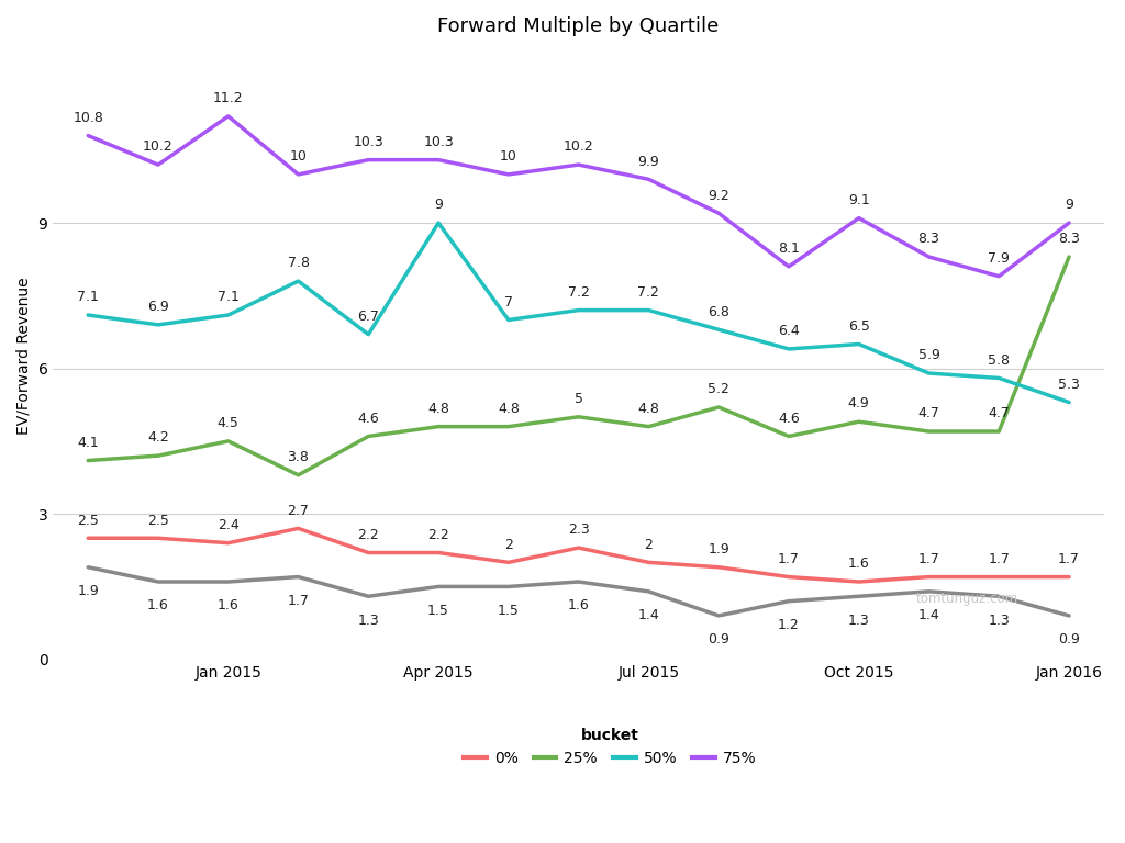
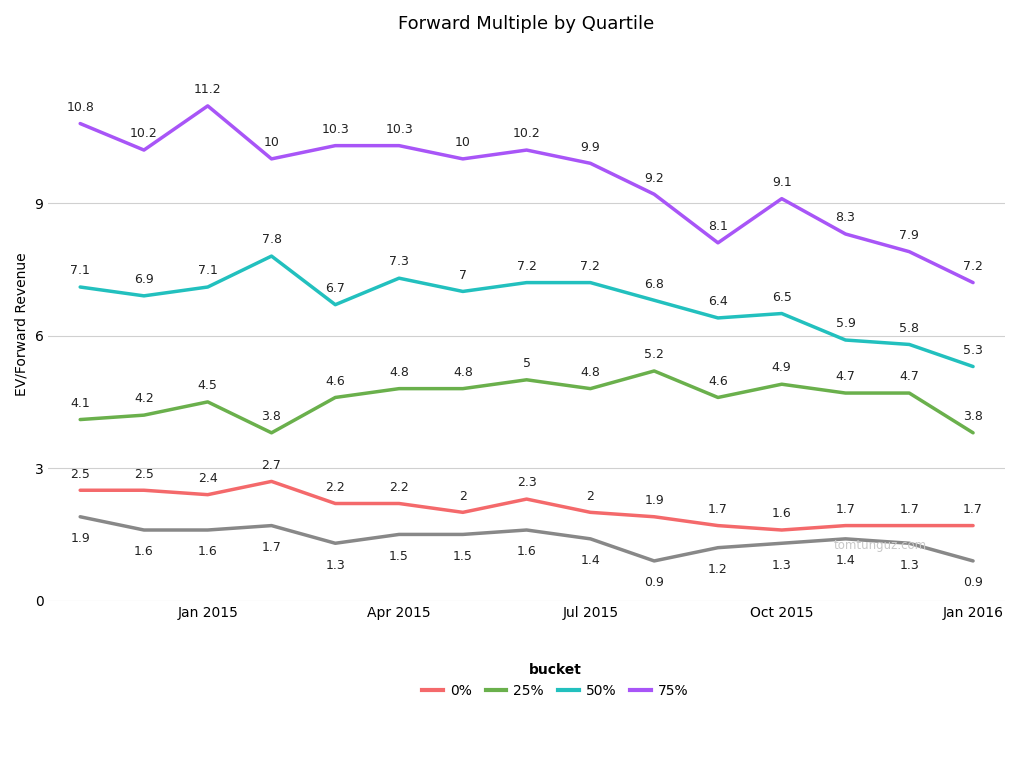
50%/Apr 2015: 9 -> 7.3
25%/Jan 2016: 8.3 -> 3.8
75%/Jan 2016: 9 -> 7.2
